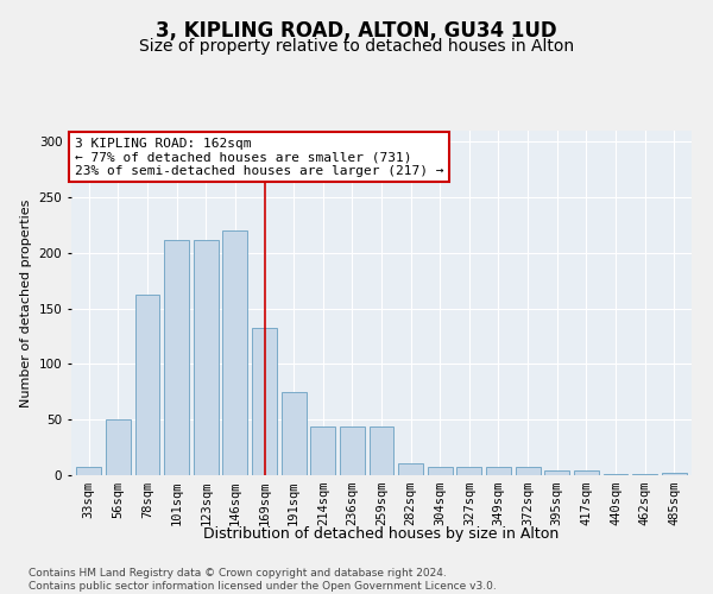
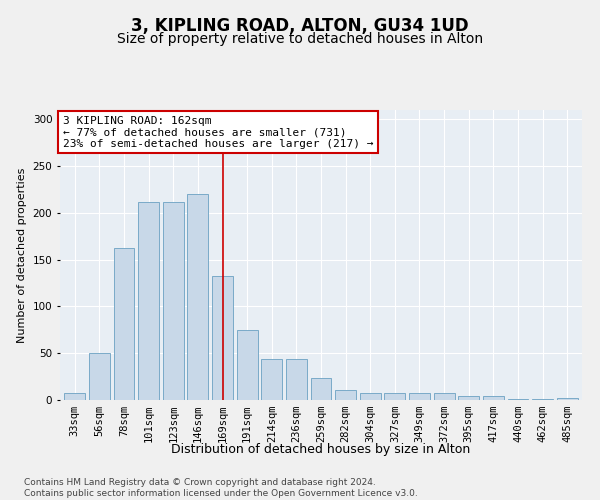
259sqm: 44 -> 24
